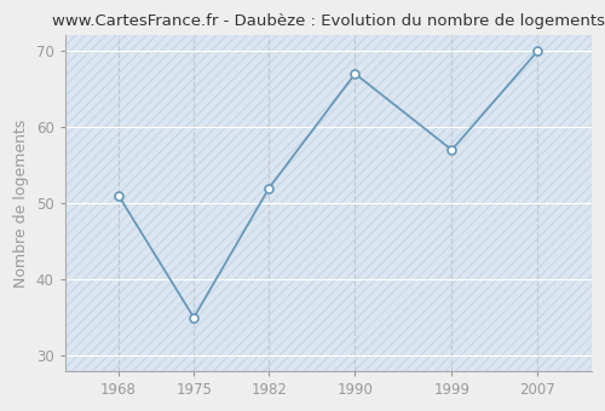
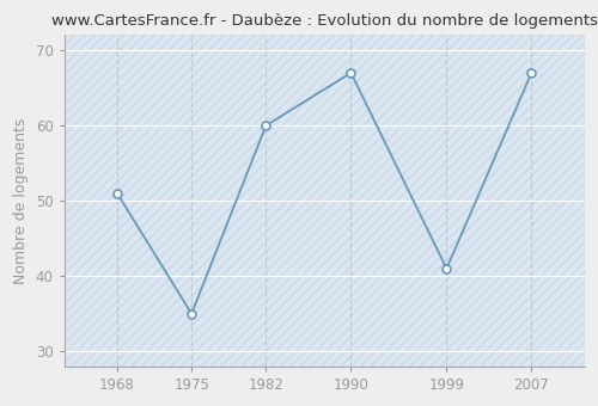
1982: 52 -> 60
1999: 57 -> 41
2007: 70 -> 67
